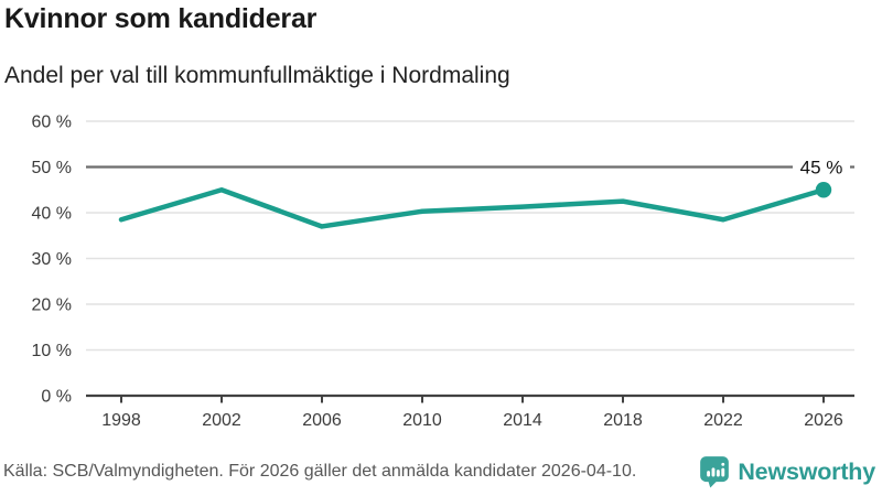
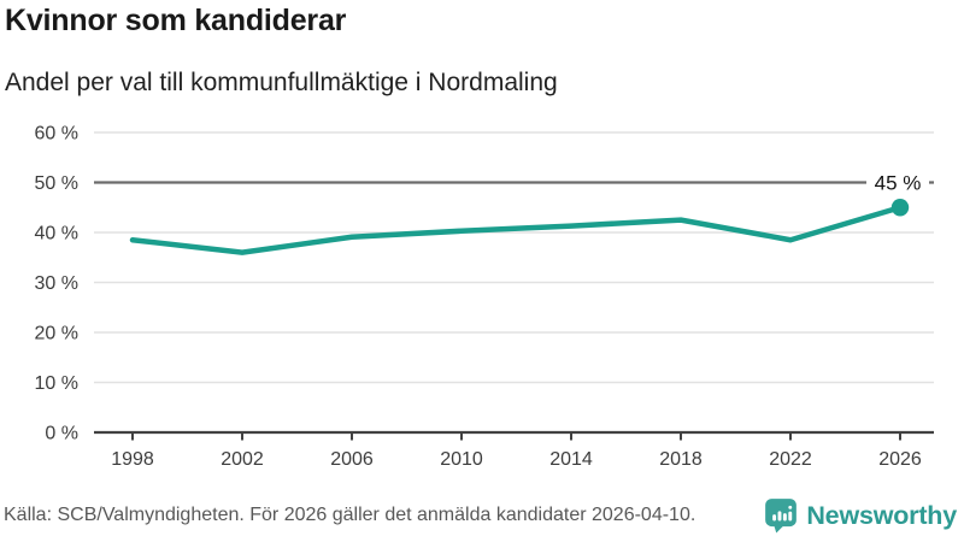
2002: 45% -> 36%
2006: 37% -> 39%
